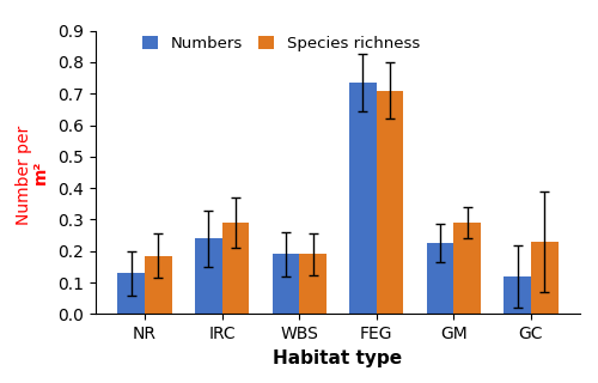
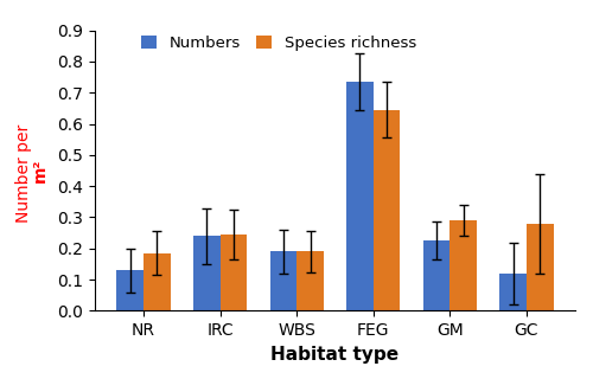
Species richness/IRC: 0.290 -> 0.245
Species richness/FEG: 0.710 -> 0.645
Species richness/GC: 0.230 -> 0.280
